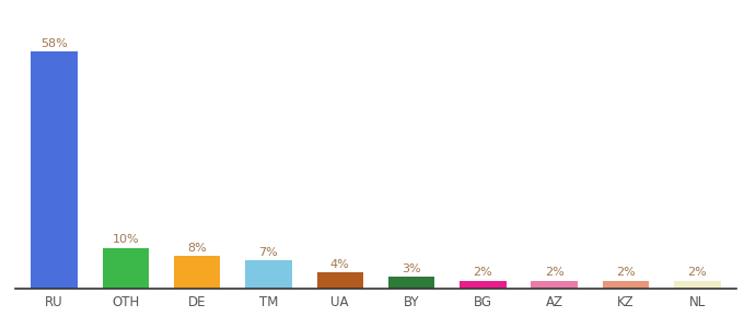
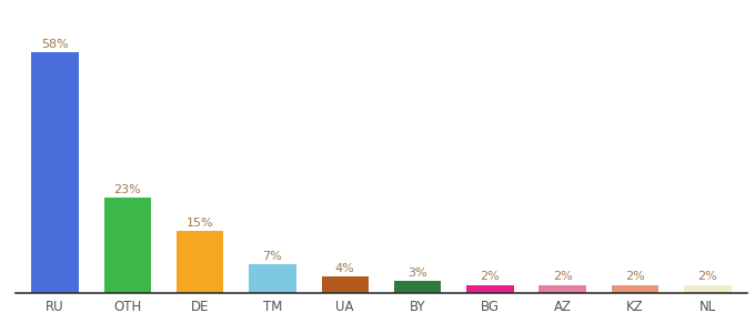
OTH: 10% -> 23%
DE: 8% -> 15%
